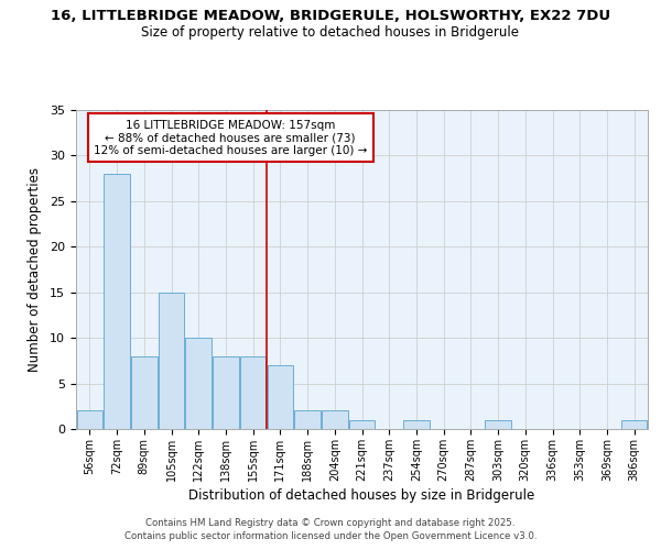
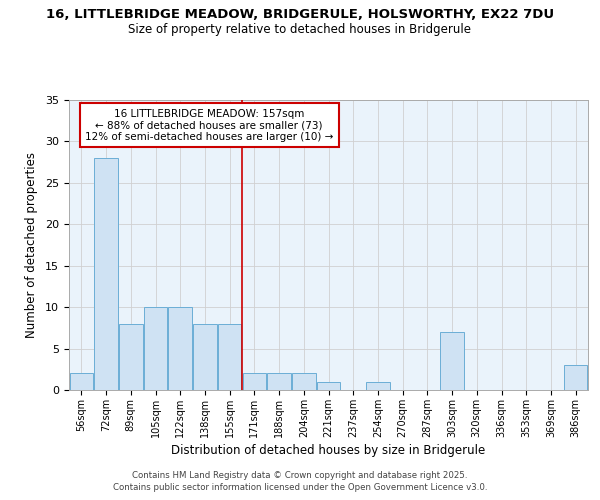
105sqm: 15 -> 10
171sqm: 7 -> 2
303sqm: 1 -> 7
386sqm: 1 -> 3
